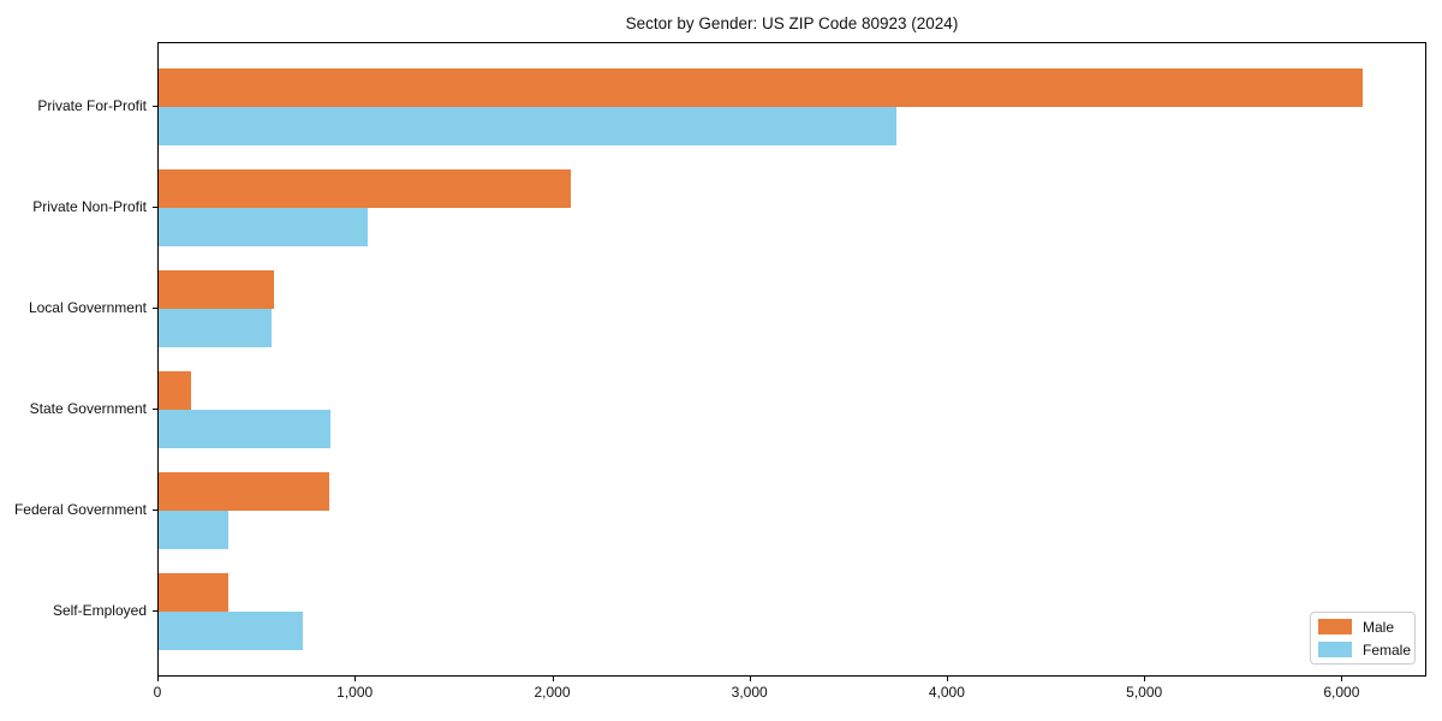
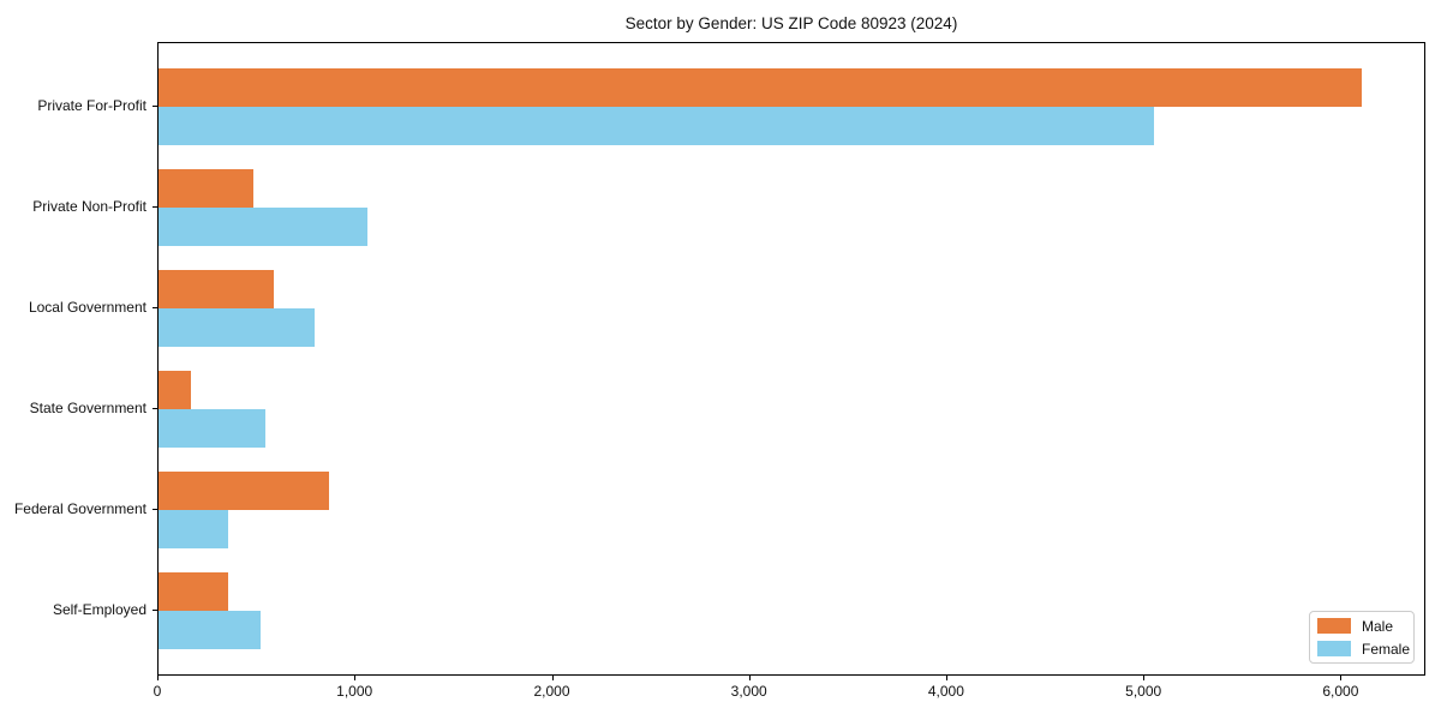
Female/Private For-Profit: 3740 -> 5050
Male/Private Non-Profit: 2090 -> 480
Female/Local Government: 570 -> 790
Female/State Government: 870 -> 540
Female/Self-Employed: 730 -> 520
